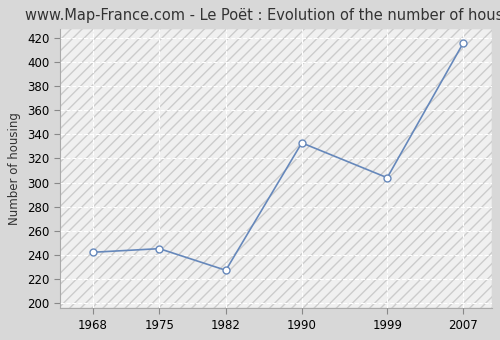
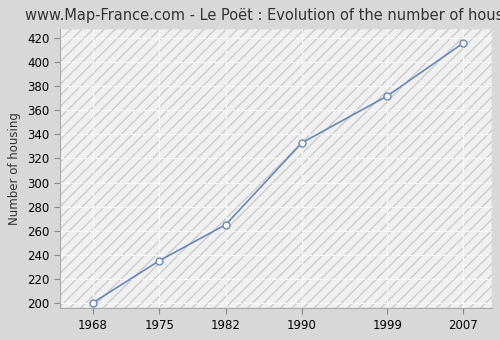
1968: 242 -> 200
1975: 245 -> 235
1982: 227 -> 265
1999: 304 -> 372
